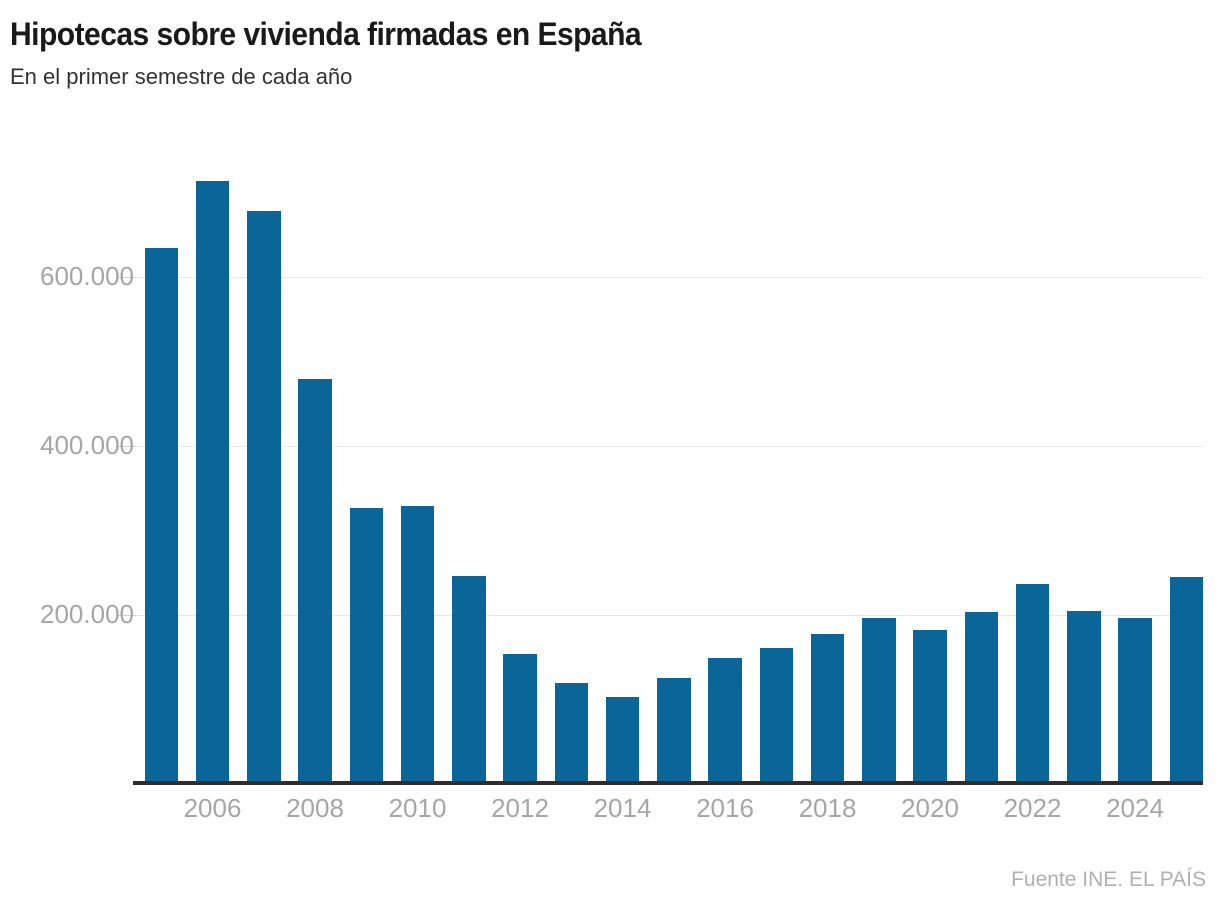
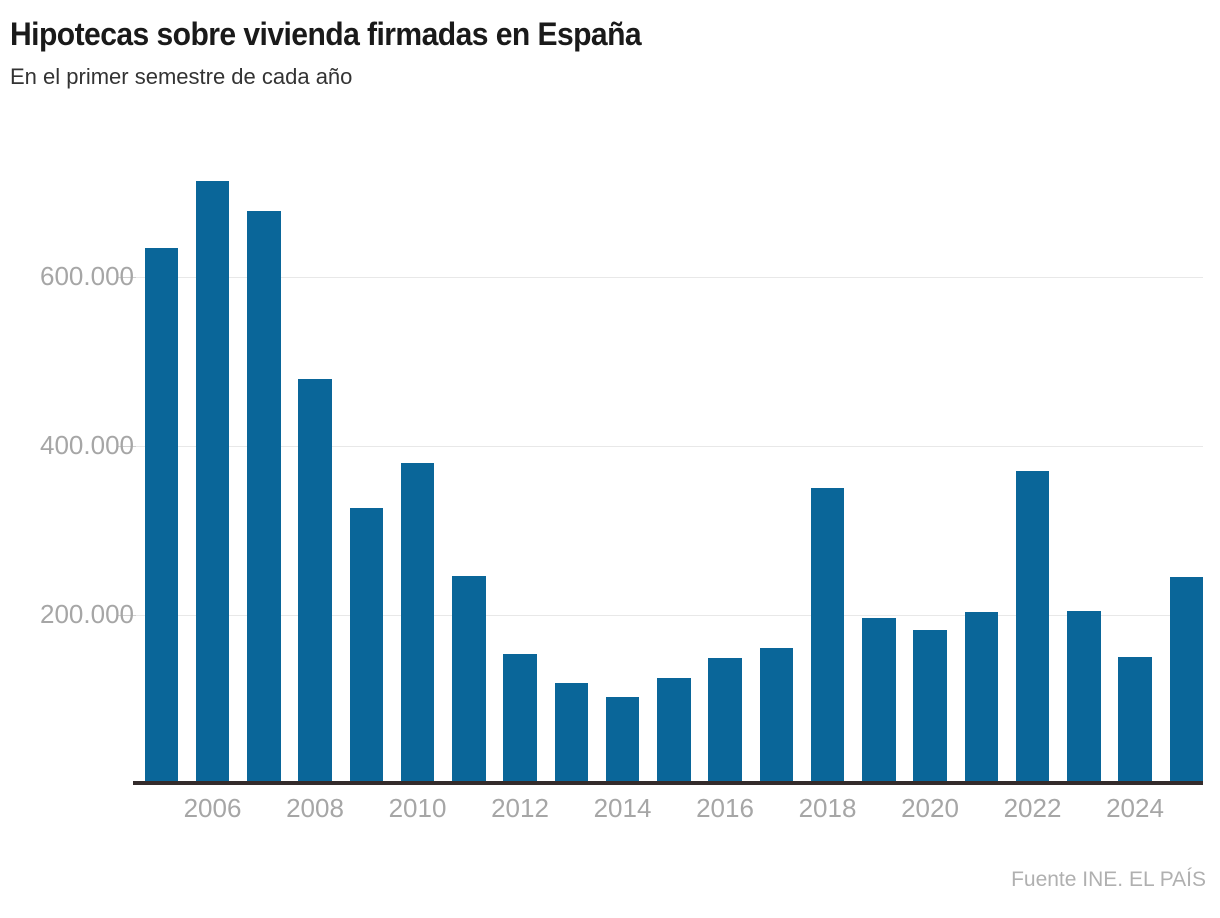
2010: 330000 -> 380000
2018: 180000 -> 350000
2022: 240000 -> 370000
2024: 200000 -> 150000
